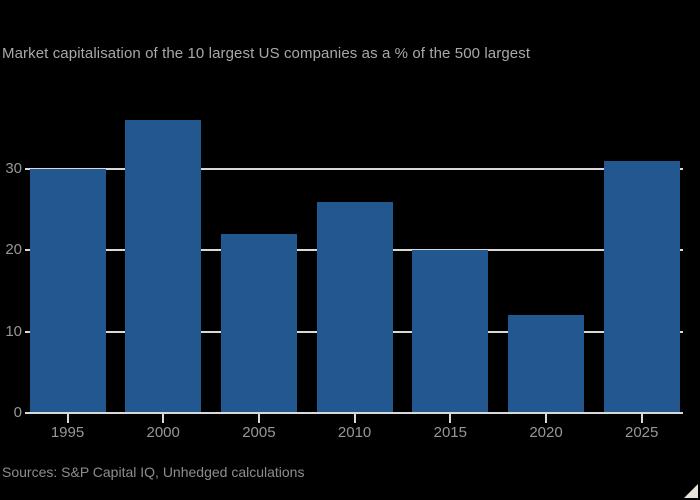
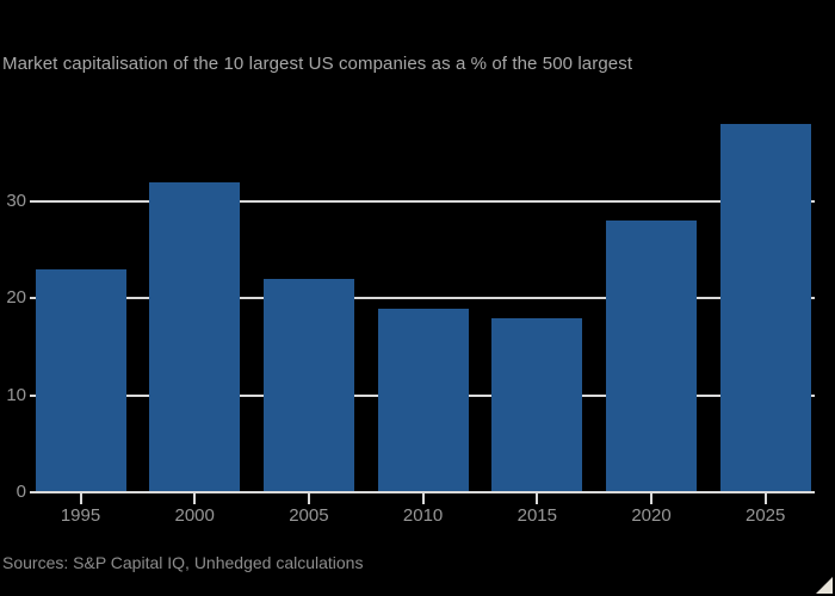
1995: 30 -> 23
2000: 36 -> 32
2010: 26 -> 19
2015: 20 -> 18
2020: 12 -> 28
2025: 31 -> 38
